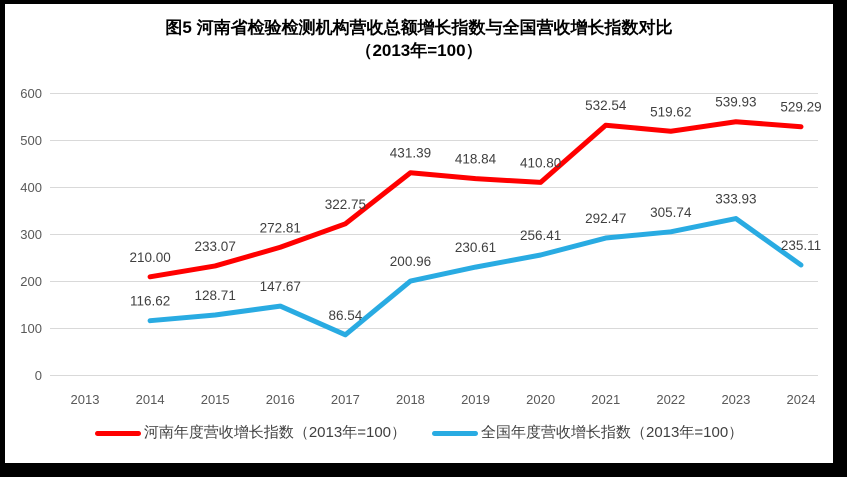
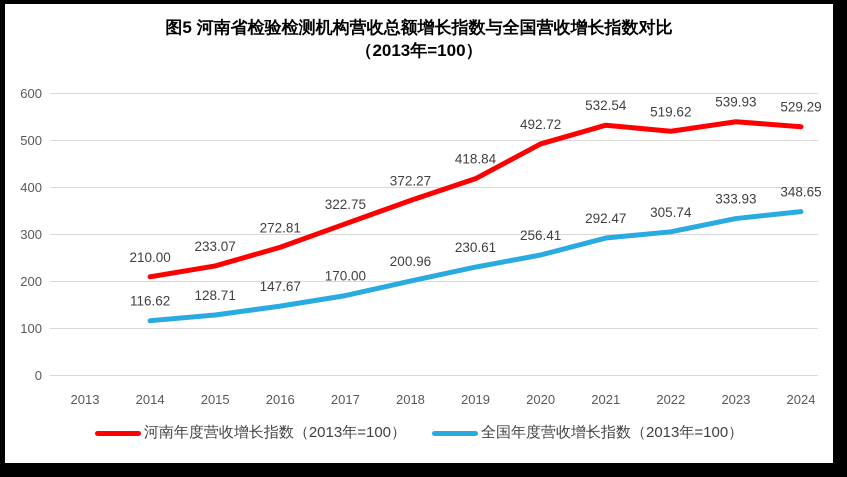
全国年度营收增长指数（2013年=100）/2017: 86.54 -> 170.00
河南年度营收增长指数（2013年=100）/2018: 431.39 -> 372.27
河南年度营收增长指数（2013年=100）/2020: 410.80 -> 492.72
全国年度营收增长指数（2013年=100）/2024: 235.11 -> 348.65
